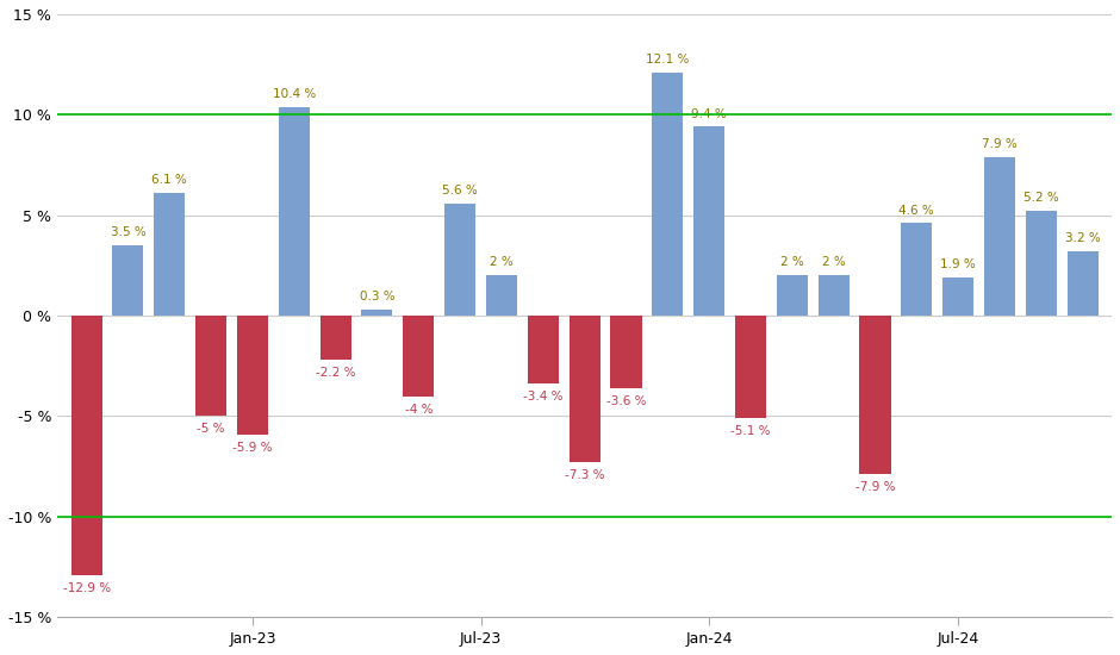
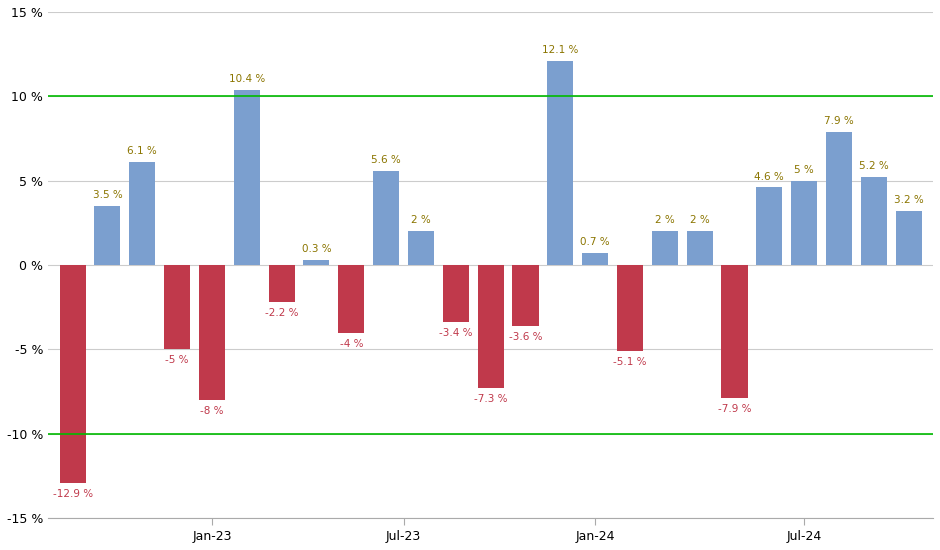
Jan-23: -5.9 -> -8
Jan-24: 9.4 -> 0.7
Jul-24: 1.9 -> 5
